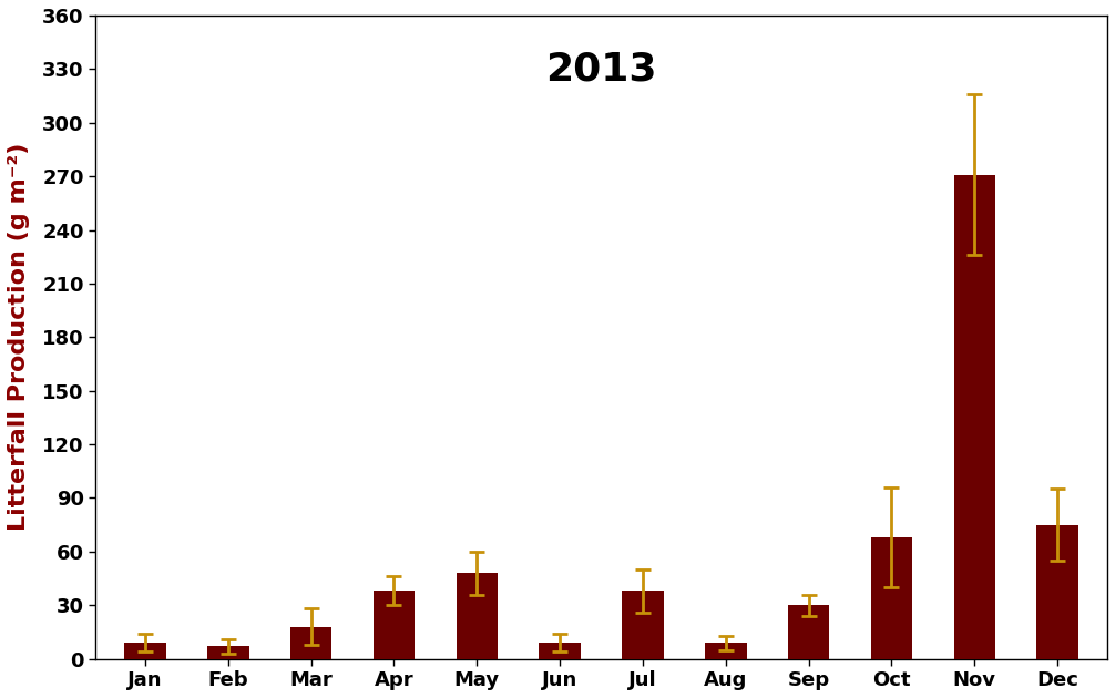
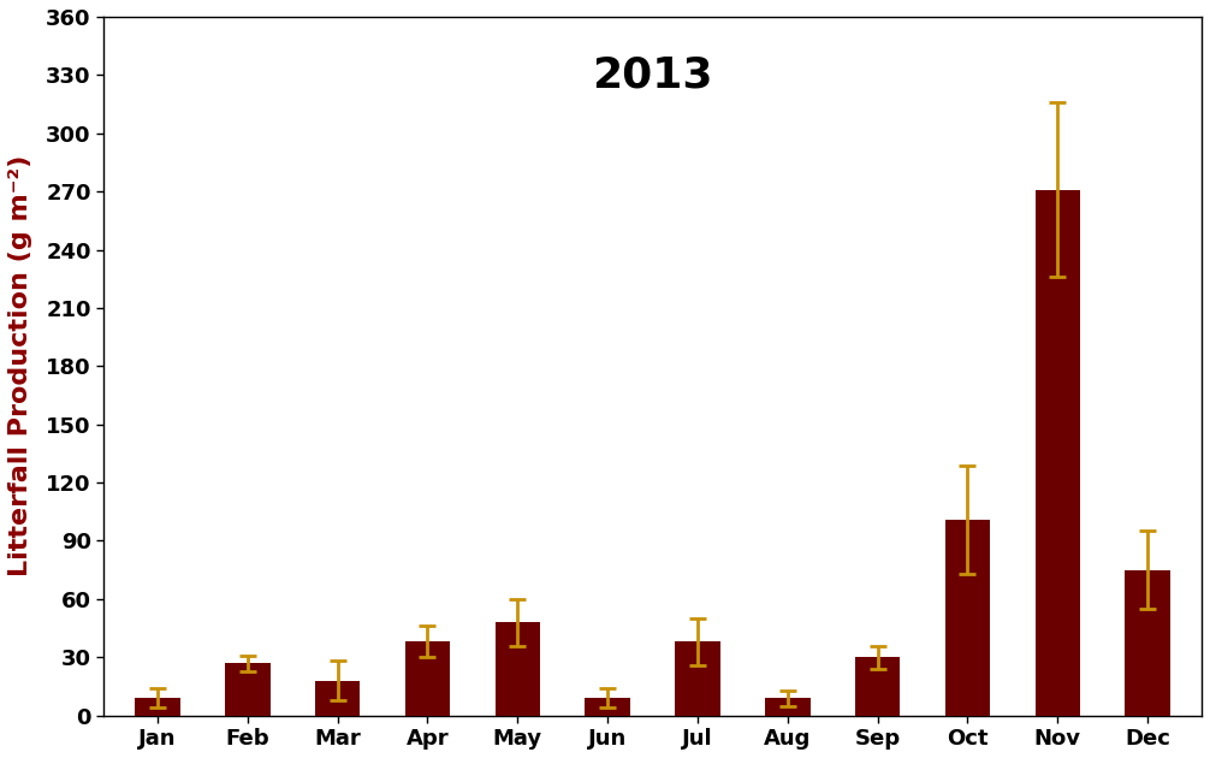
Feb: 7 -> 27
Oct: 68 -> 101
